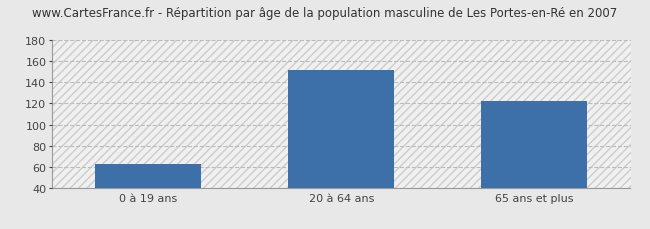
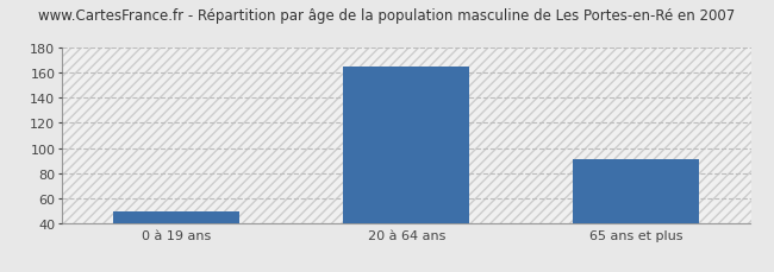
0 à 19 ans: 62 -> 49
20 à 64 ans: 152 -> 165
65 ans et plus: 122 -> 91
